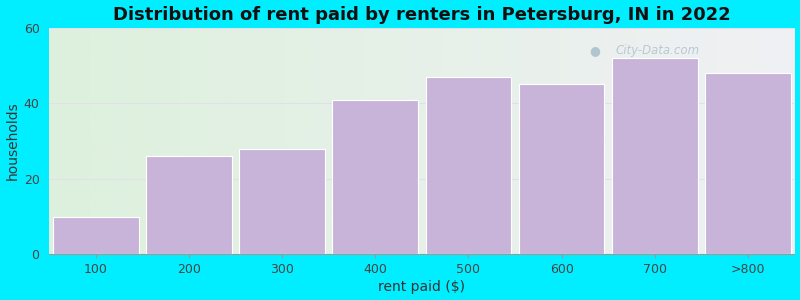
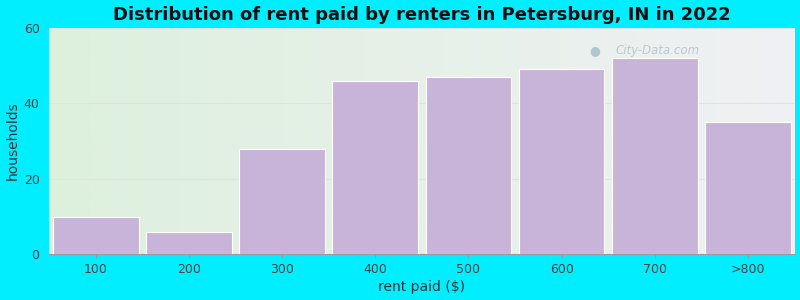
200: 26 -> 6
400: 41 -> 46
600: 45 -> 49
>800: 48 -> 35
